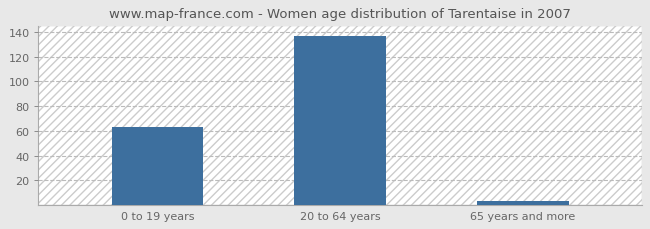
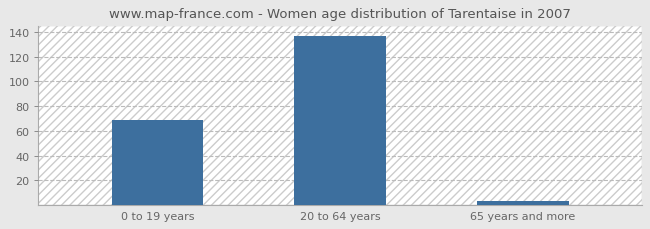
0 to 19 years: 63 -> 69
